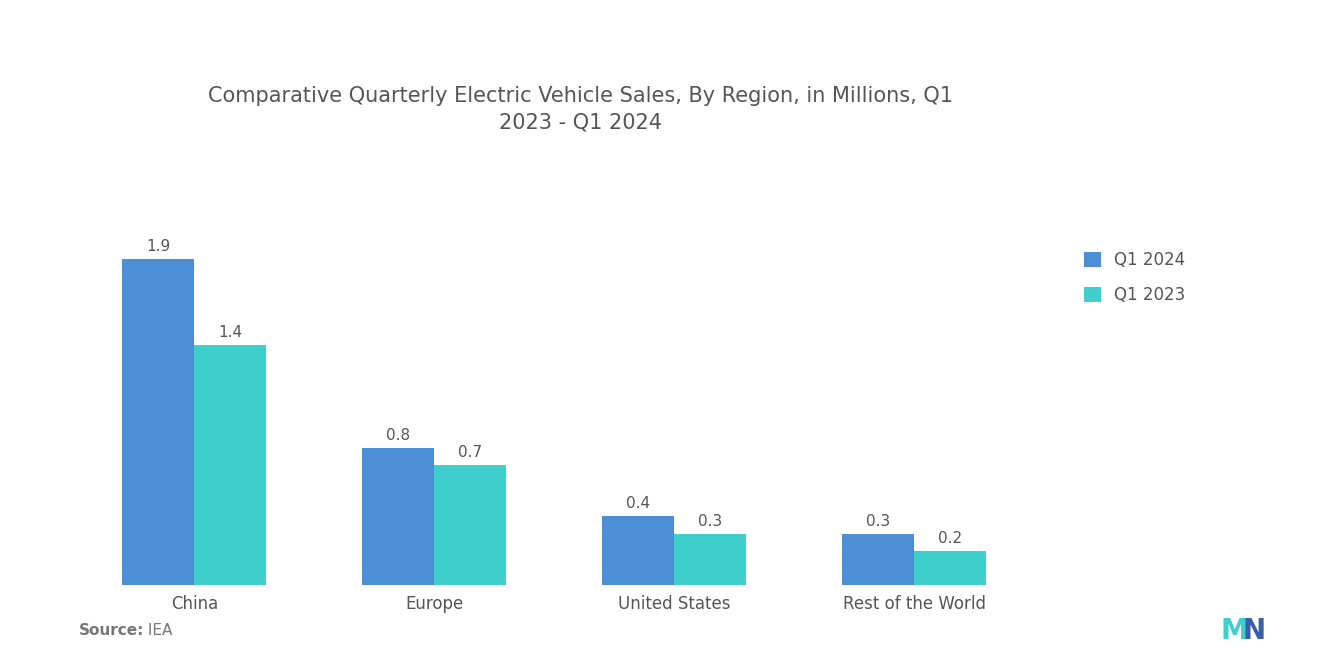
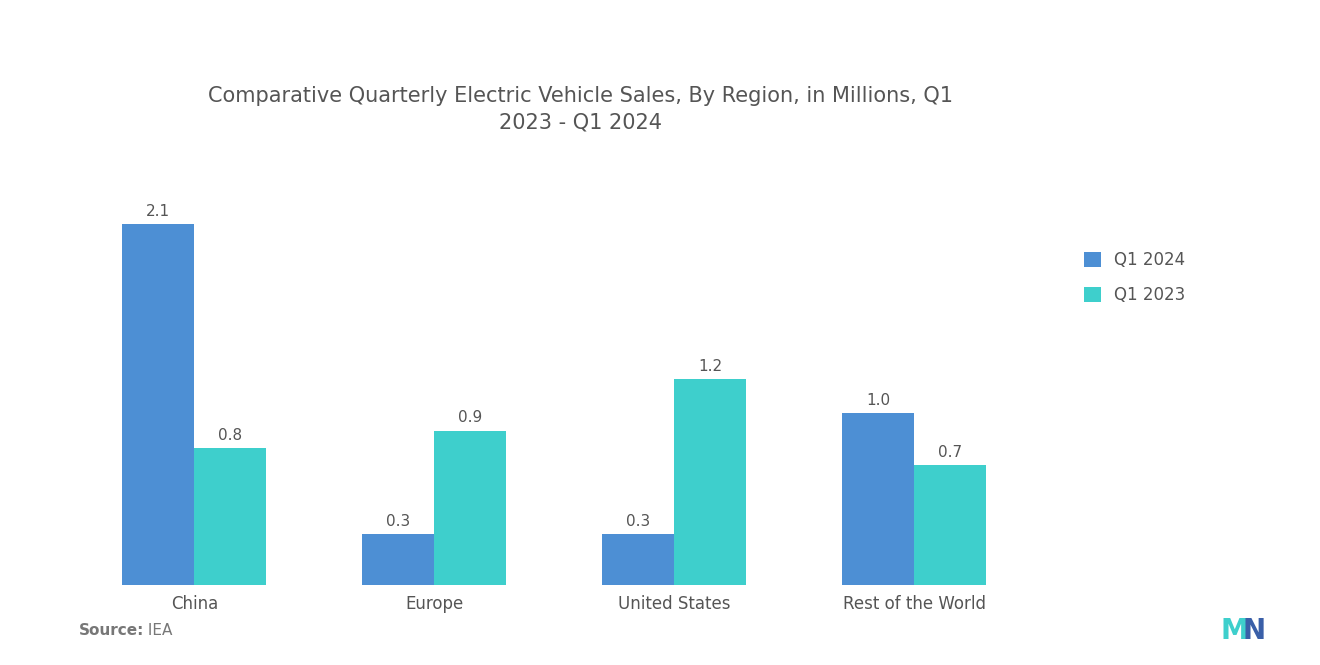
Q1 2024/China: 1.9 -> 2.1
Q1 2023/China: 1.4 -> 0.8
Q1 2024/Europe: 0.8 -> 0.3
Q1 2023/Europe: 0.7 -> 0.9
Q1 2024/United States: 0.4 -> 0.3
Q1 2023/United States: 0.3 -> 1.2
Q1 2024/Rest of the World: 0.3 -> 1.0
Q1 2023/Rest of the World: 0.2 -> 0.7
